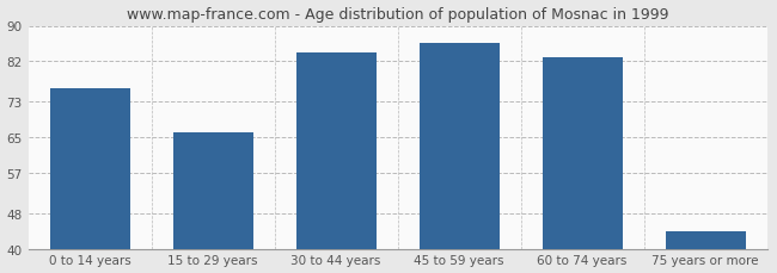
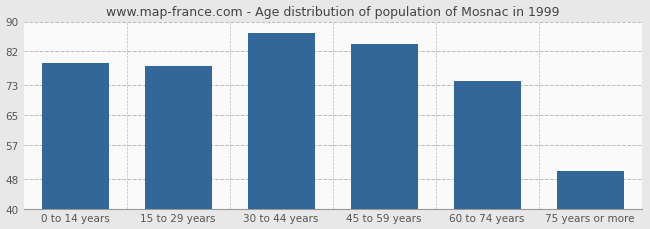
0 to 14 years: 76 -> 79
15 to 29 years: 66 -> 78
30 to 44 years: 84 -> 87
45 to 59 years: 86 -> 84
60 to 74 years: 83 -> 74
75 years or more: 44 -> 50
